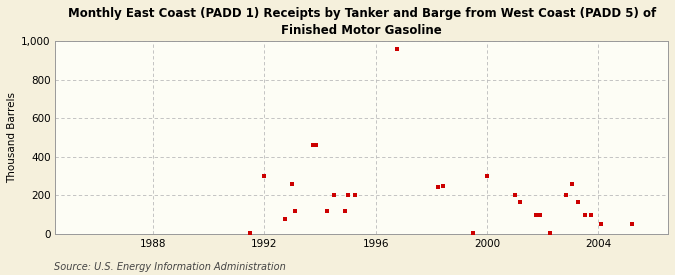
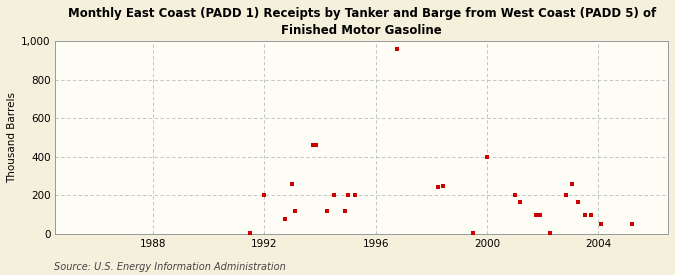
1992: 300 -> 200
2000: 300 -> 400
